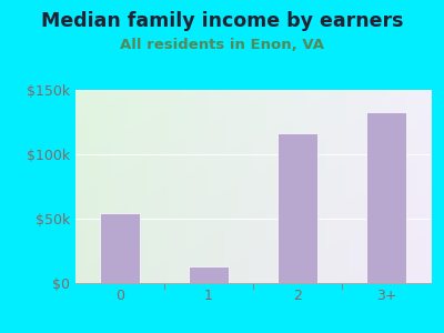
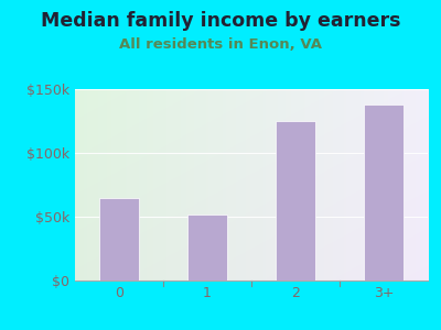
0: $54k -> $65k
1: $13k -> $52k
2: $116k -> $125k
3+: $133k -> $138k
